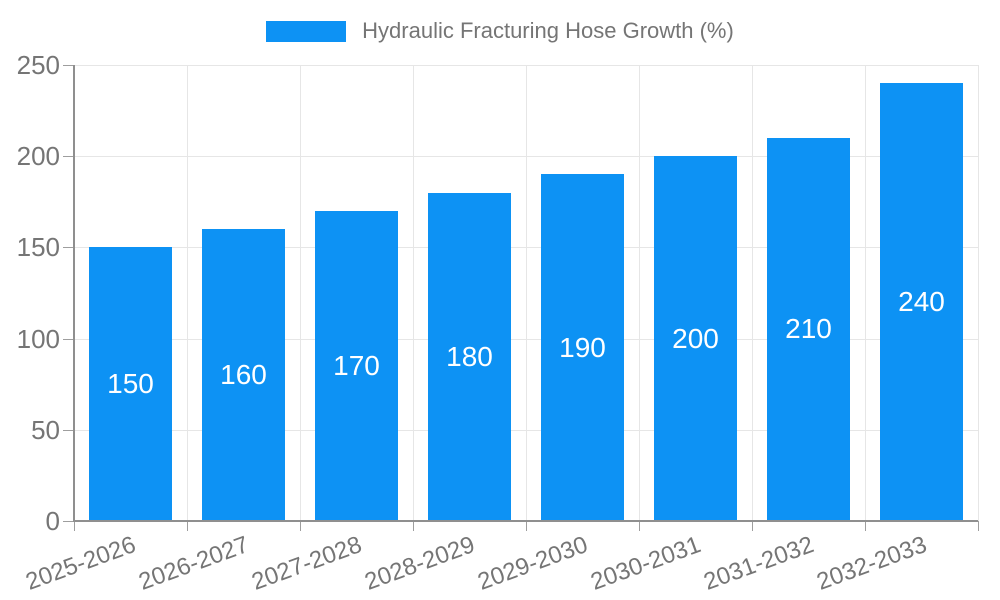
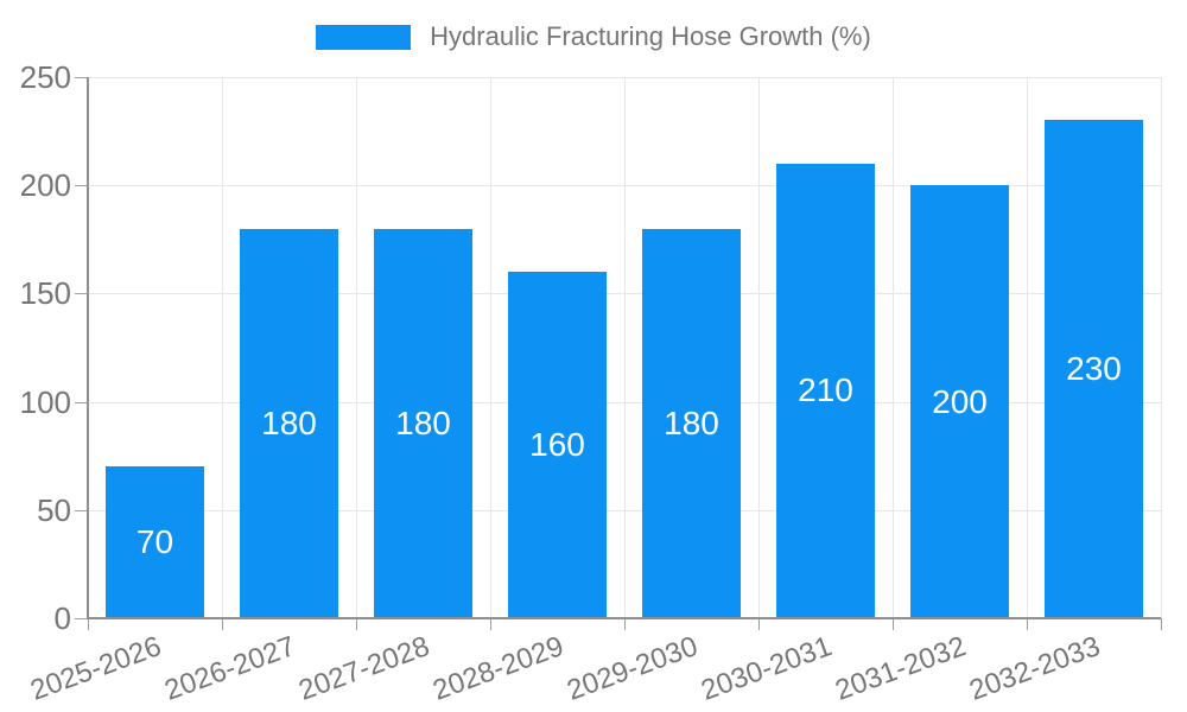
2025-2026: 150 -> 70
2026-2027: 160 -> 180
2027-2028: 170 -> 180
2028-2029: 180 -> 160
2029-2030: 190 -> 180
2030-2031: 200 -> 210
2031-2032: 210 -> 200
2032-2033: 240 -> 230
